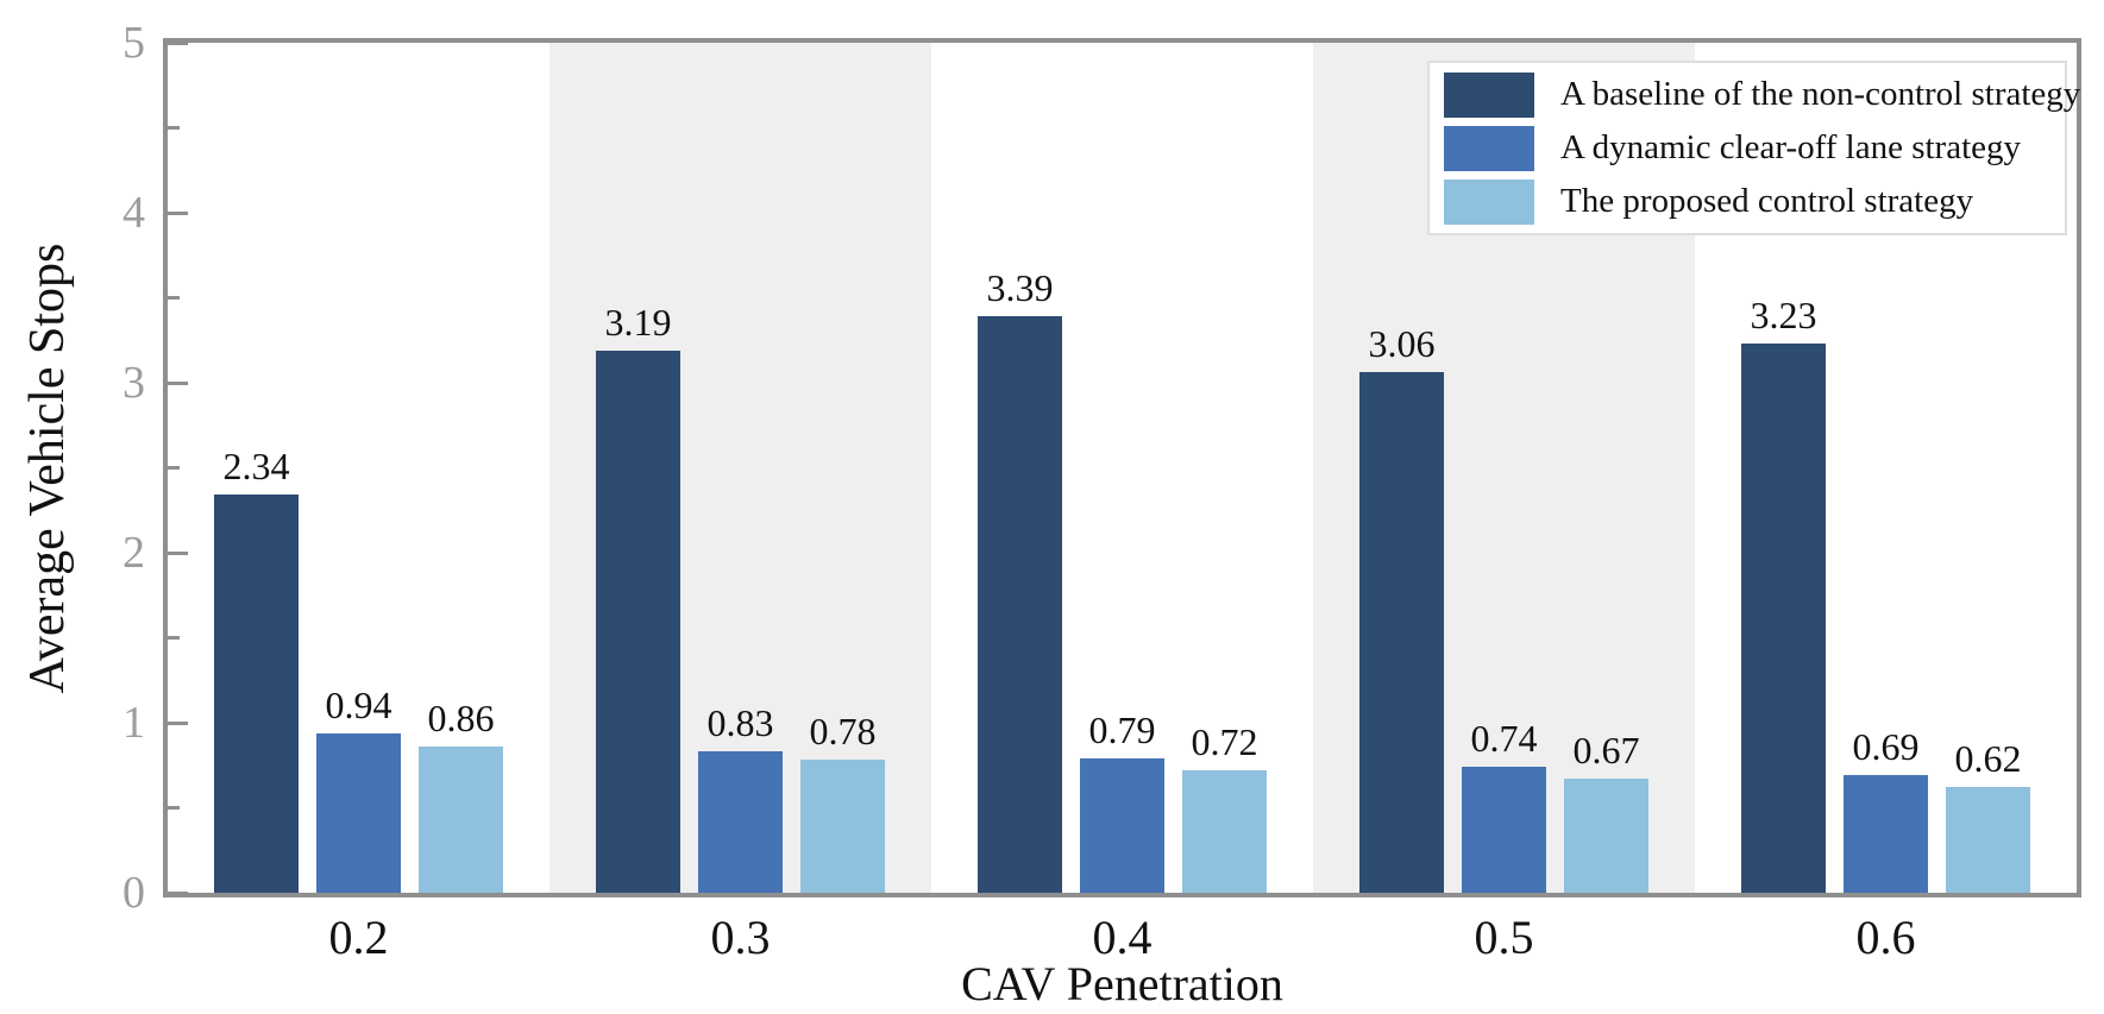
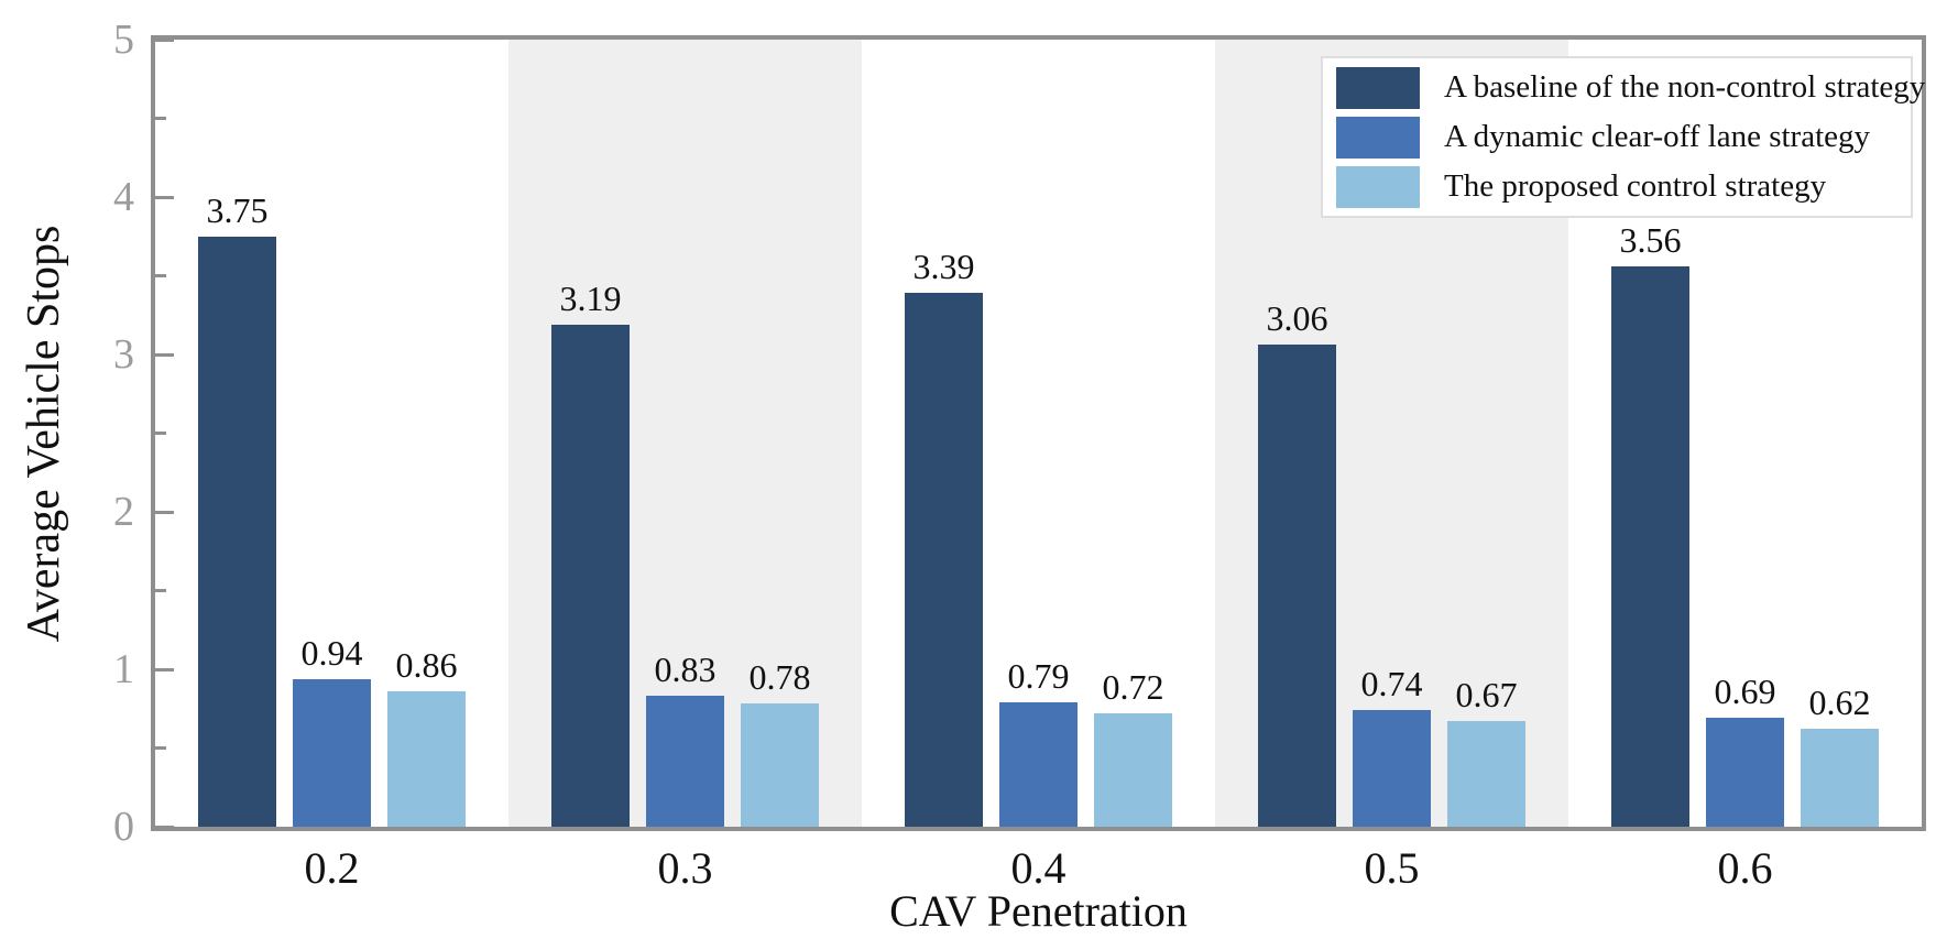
A baseline of the non-control strategy/0.2: 2.34 -> 3.75
A baseline of the non-control strategy/0.6: 3.23 -> 3.56
